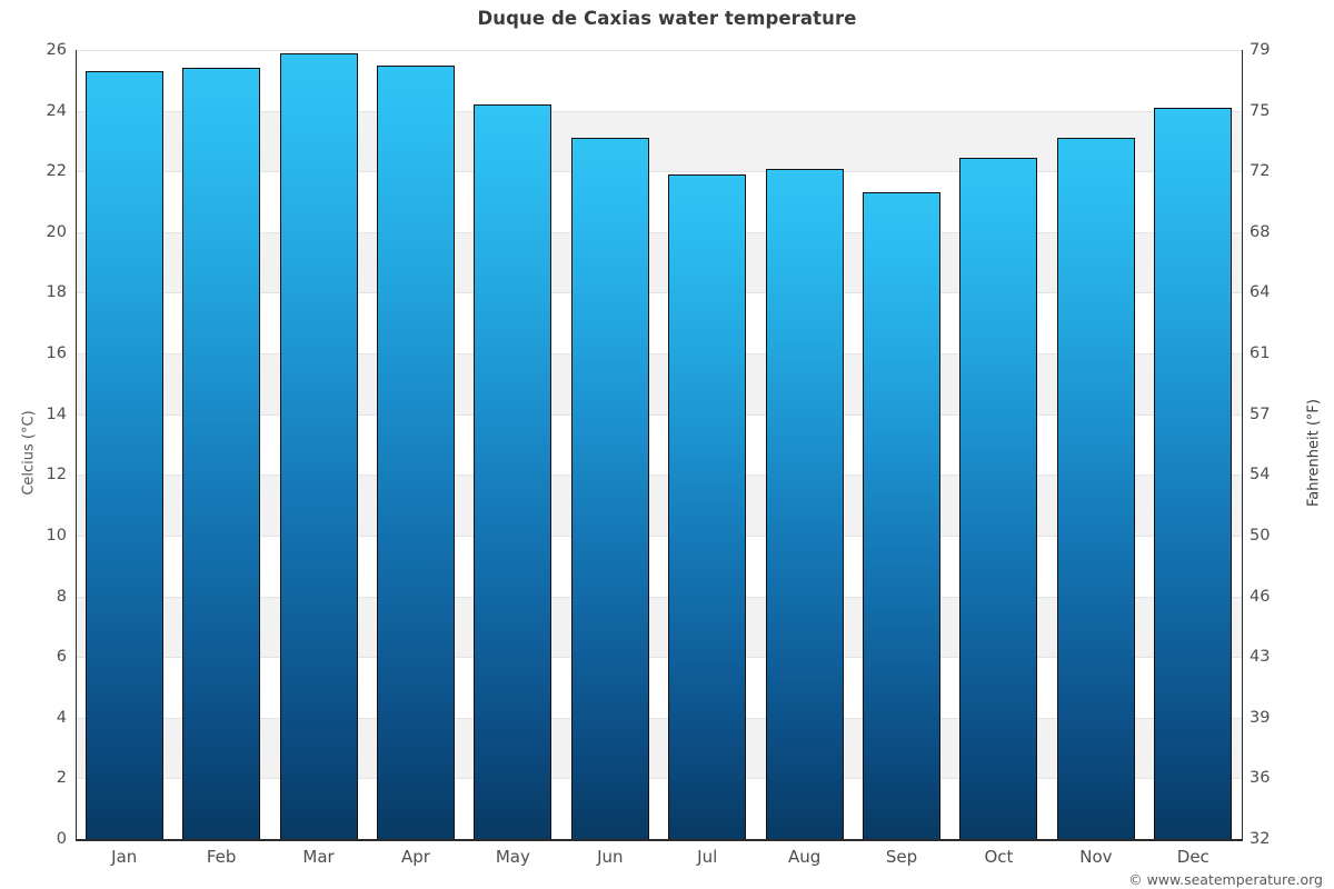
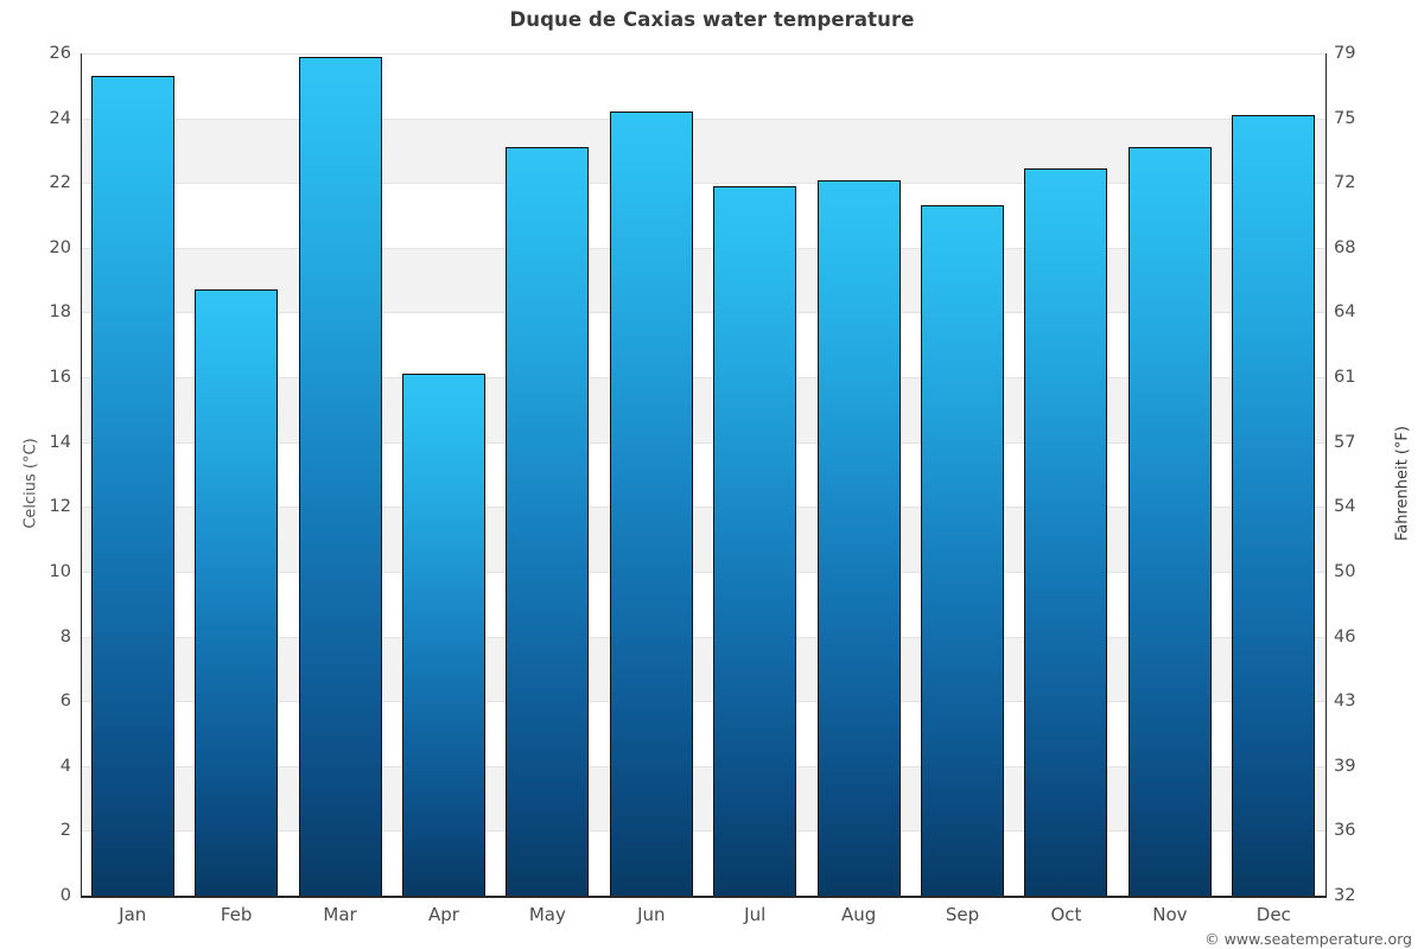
Feb: 25.4 -> 18.7
Apr: 25.5 -> 16.1
May: 24.2 -> 23.1
Jun: 23.1 -> 24.2
